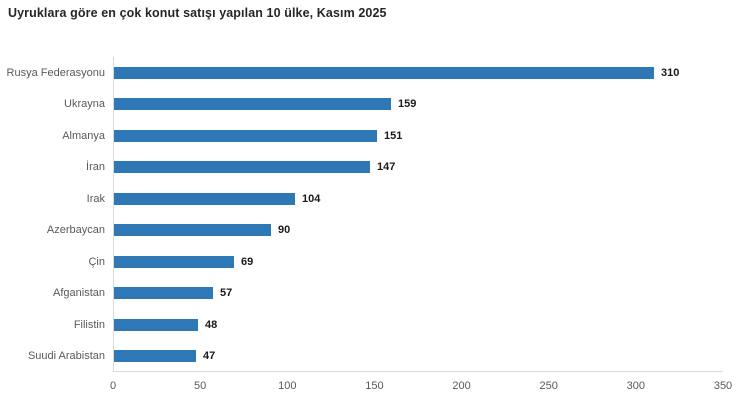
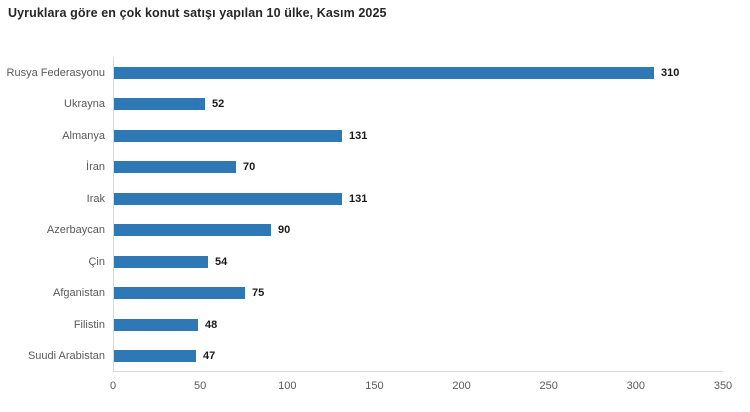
Ukrayna: 159 -> 52
Almanya: 151 -> 131
İran: 147 -> 70
Irak: 104 -> 131
Çin: 69 -> 54
Afganistan: 57 -> 75
